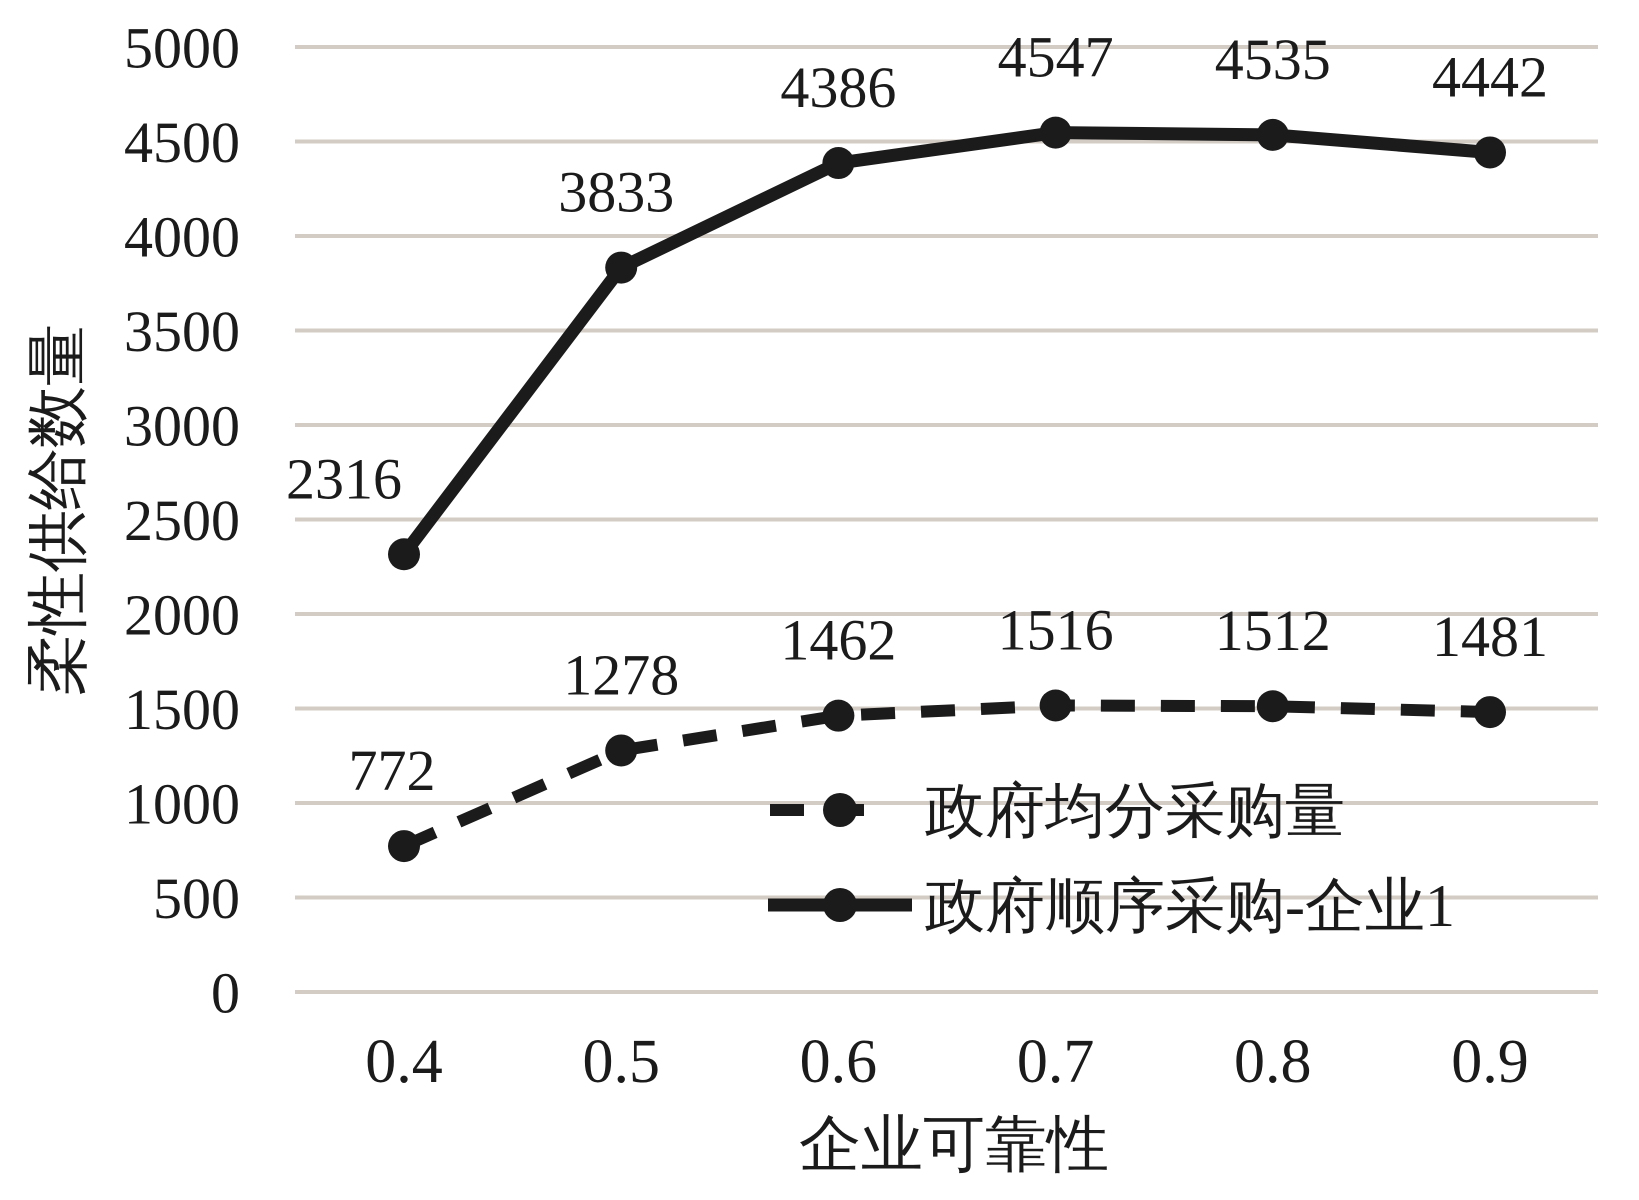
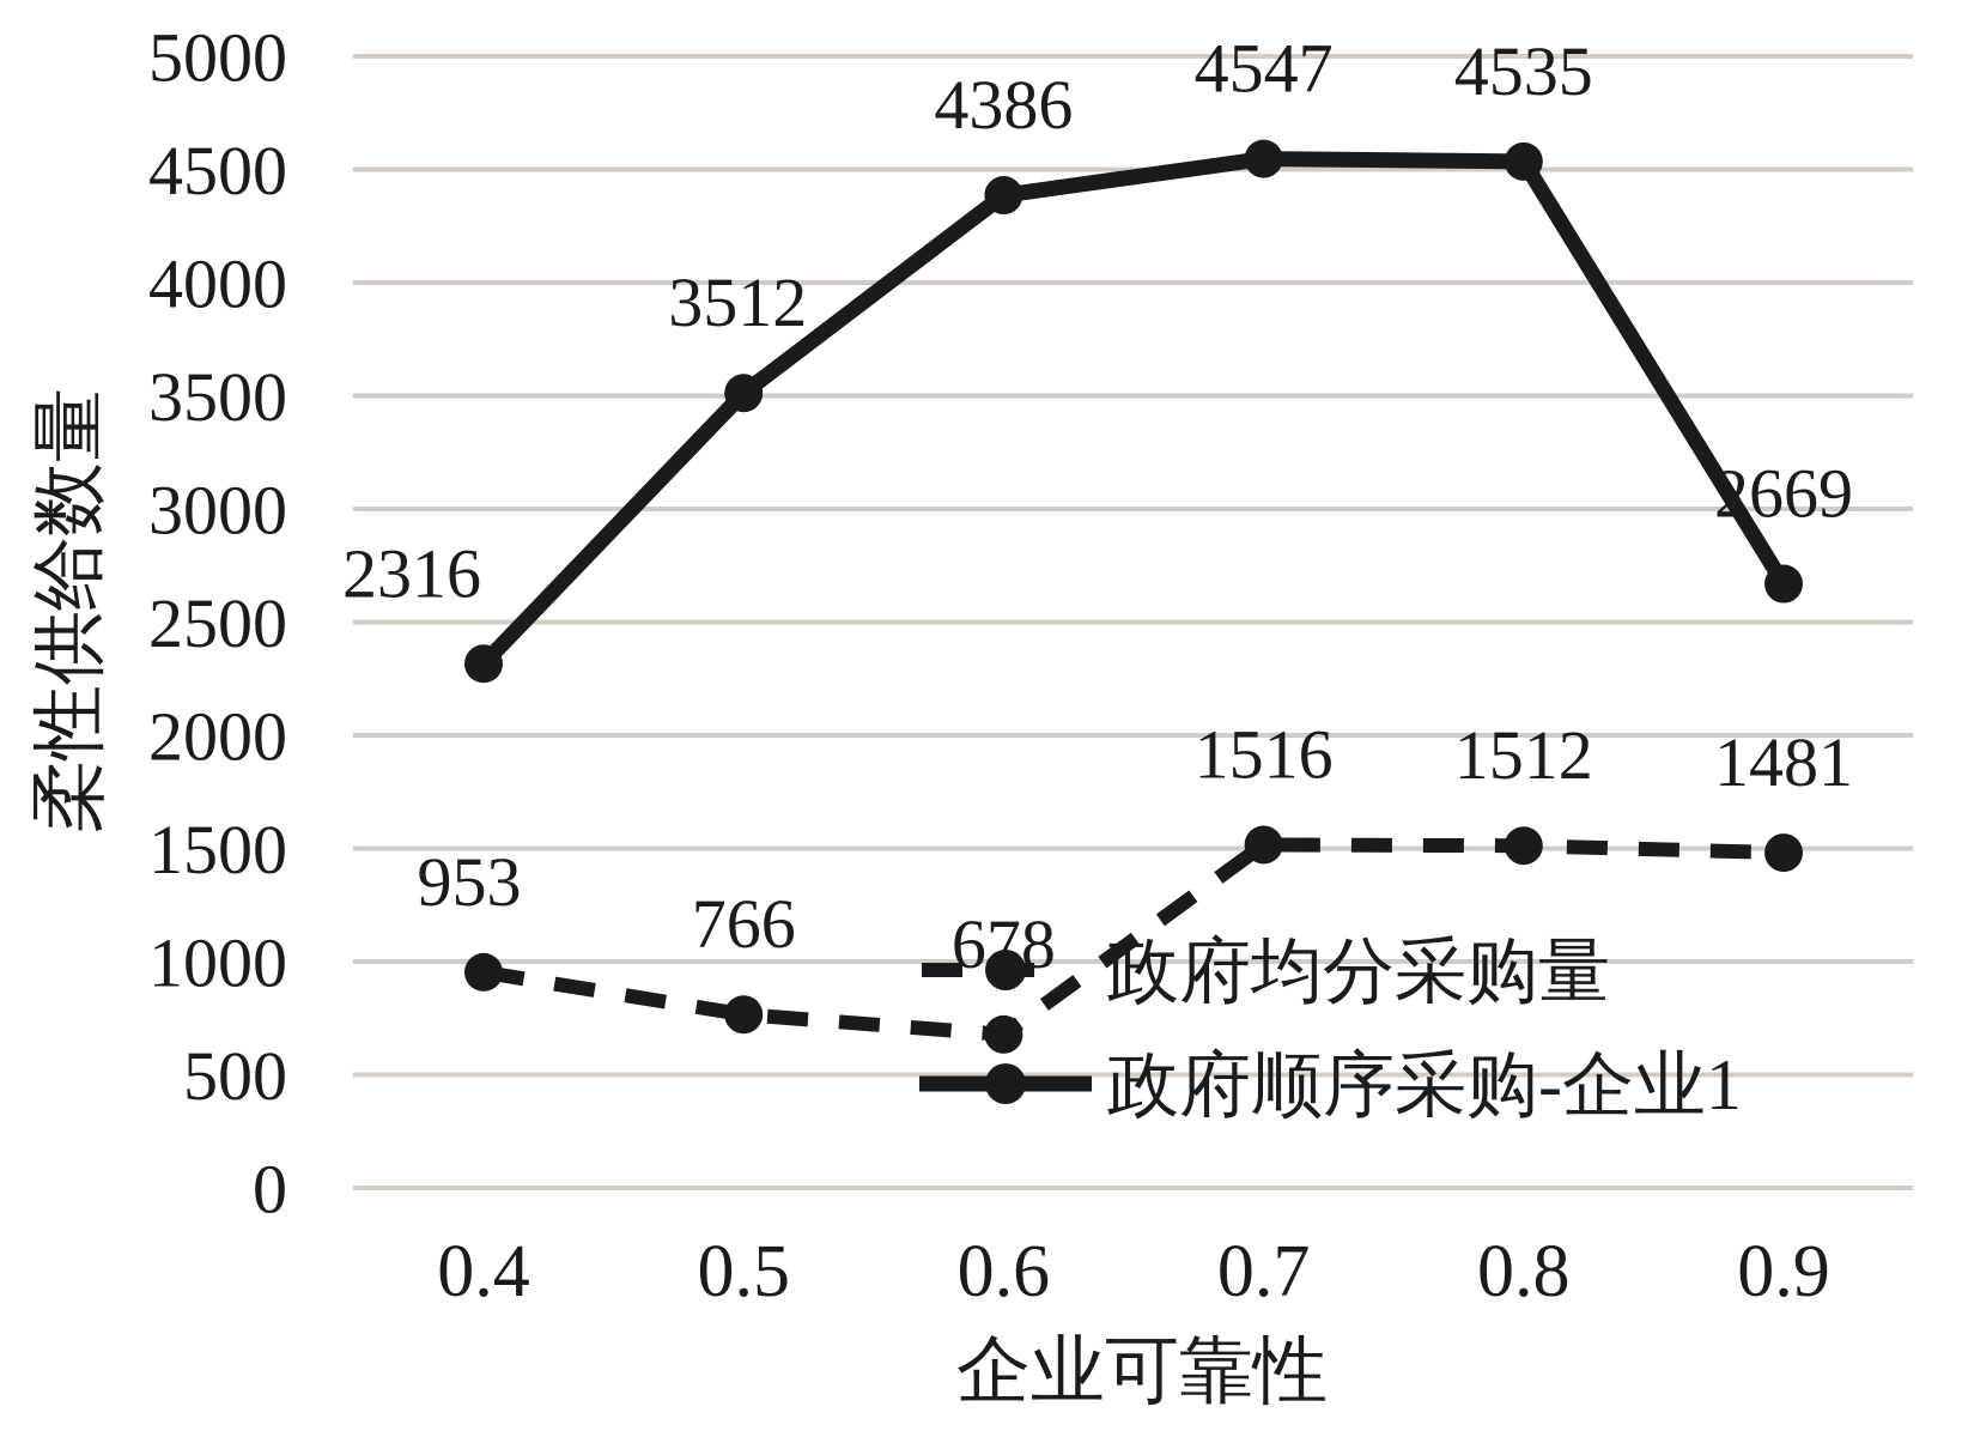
政府均分采购量/0.4: 772 -> 953
政府均分采购量/0.5: 1278 -> 766
政府顺序采购-企业1/0.5: 3833 -> 3512
政府均分采购量/0.6: 1462 -> 678
政府顺序采购-企业1/0.9: 4442 -> 2669
